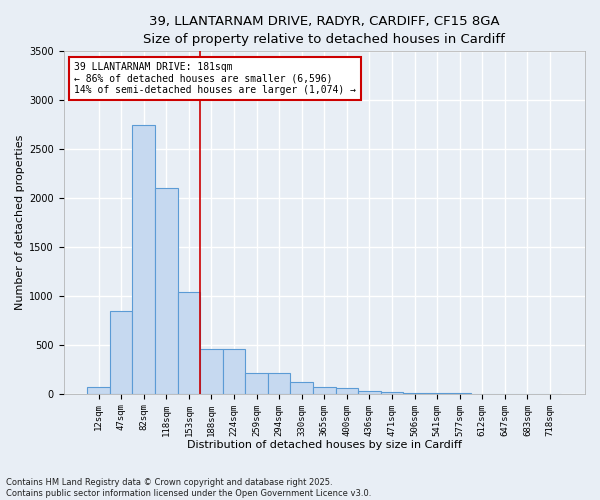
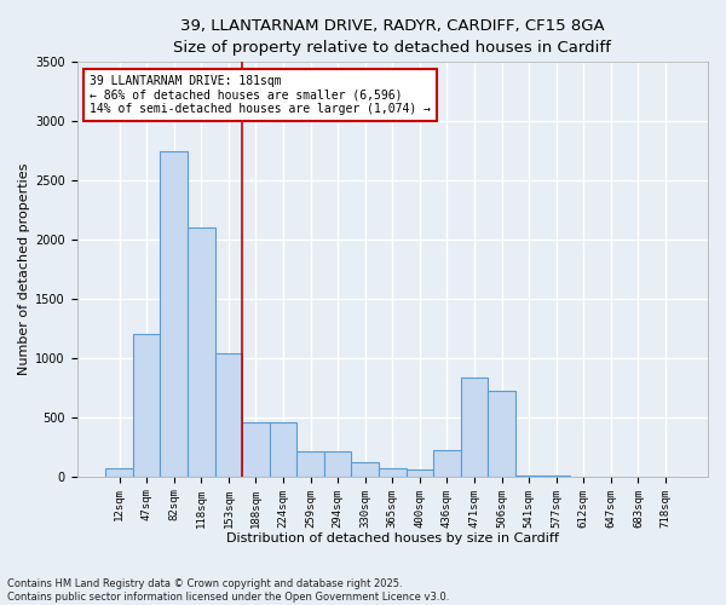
47sqm: 850 -> 1200
436sqm: 30 -> 220
471sqm: 20 -> 840
506sqm: 10 -> 720
